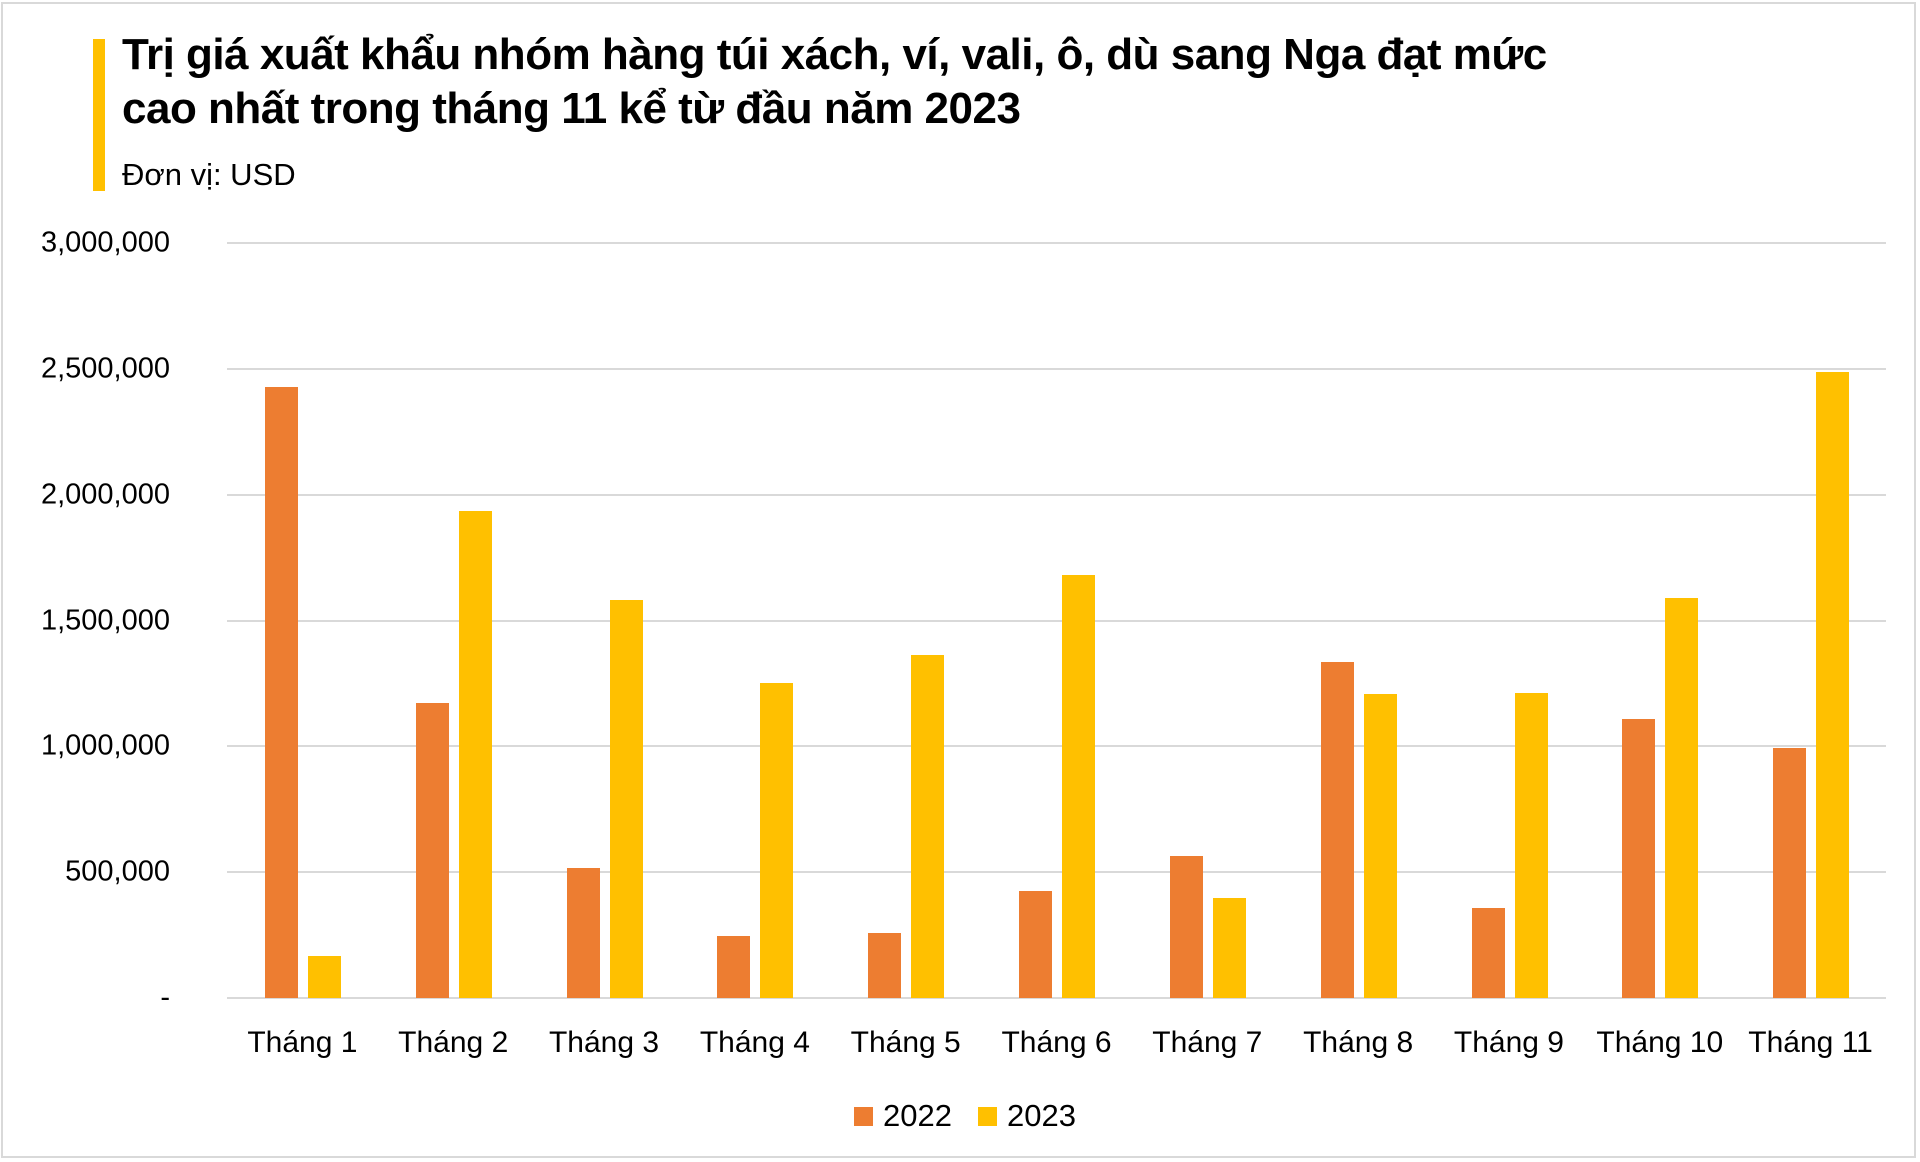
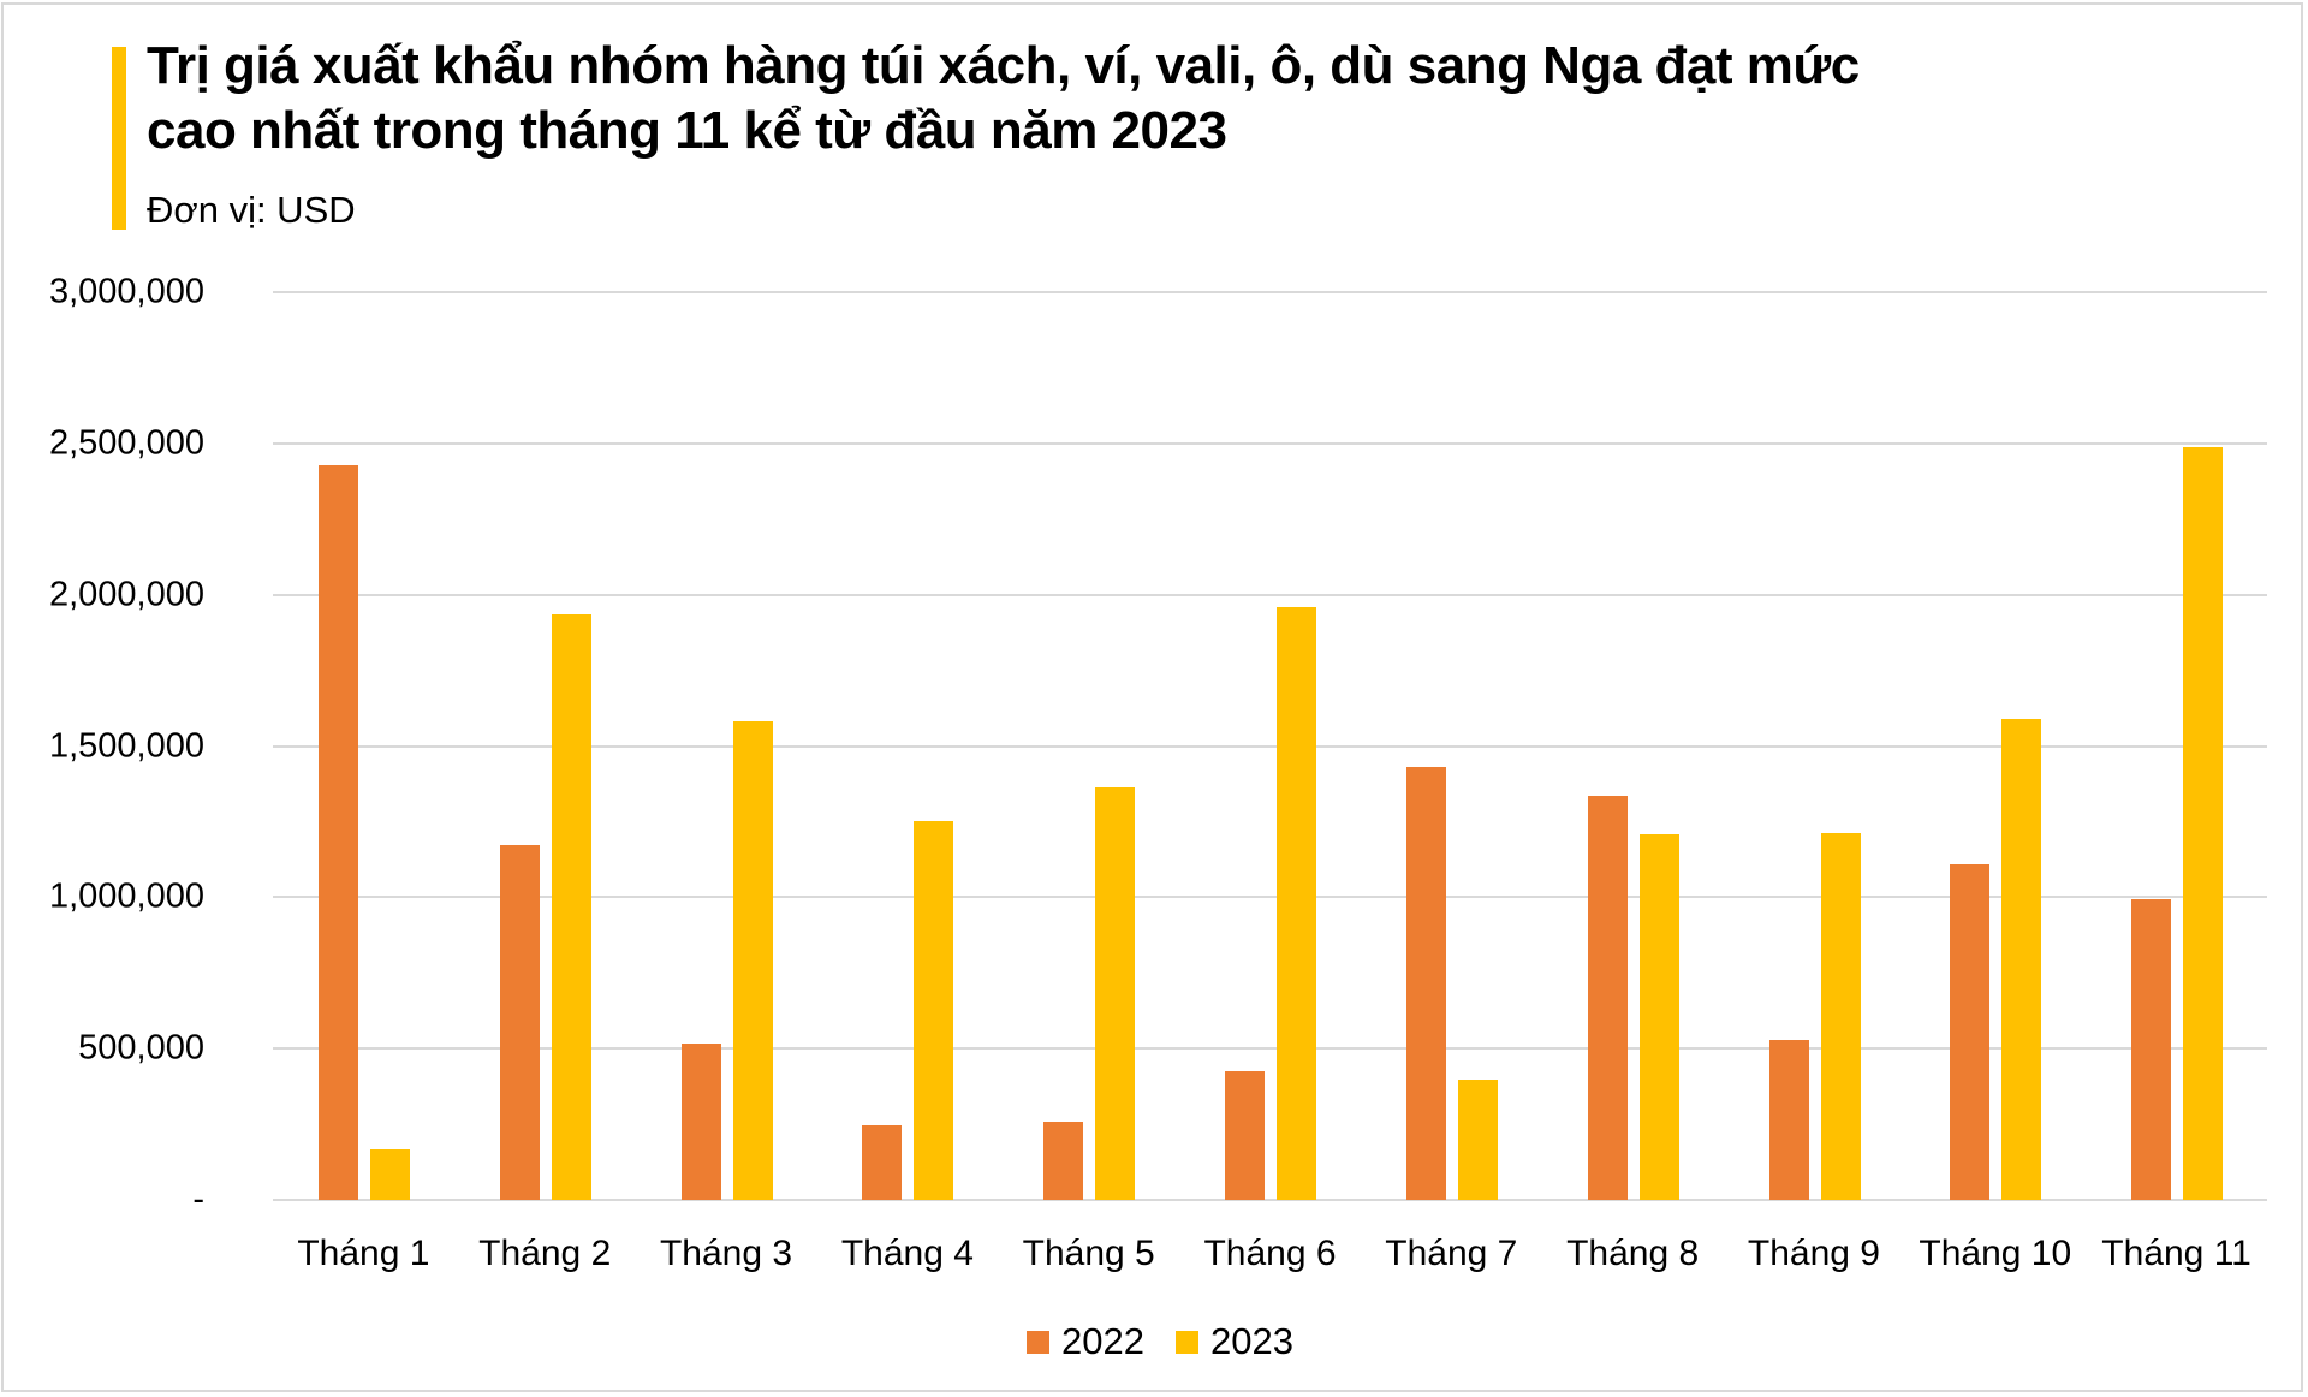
2023/Tháng 6: 1680000 -> 1960000
2022/Tháng 7: 560000 -> 1430000
2022/Tháng 9: 360000 -> 530000
